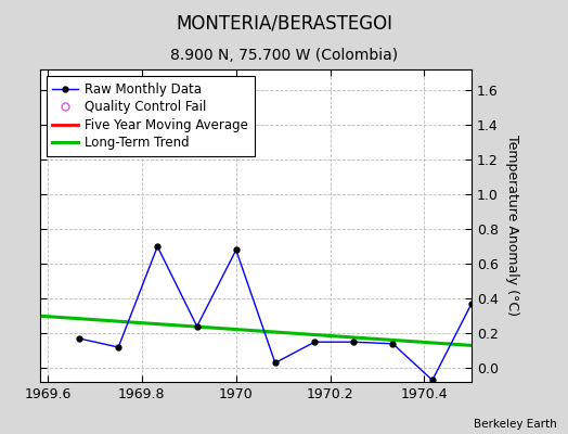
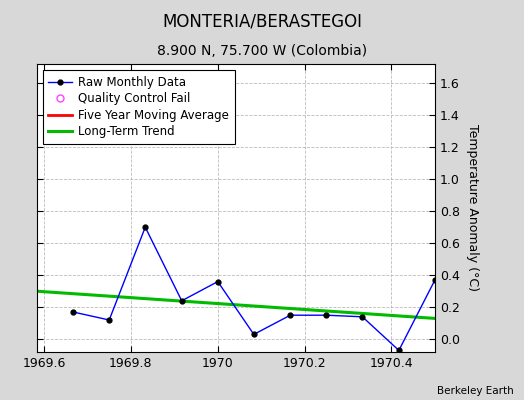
1970: 0.68 -> 0.36
